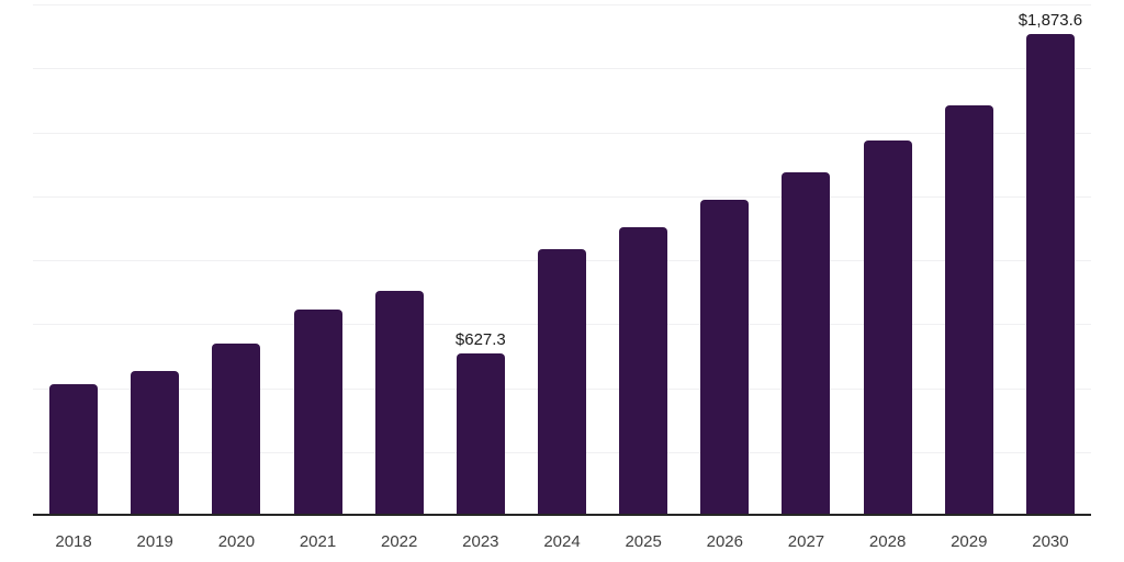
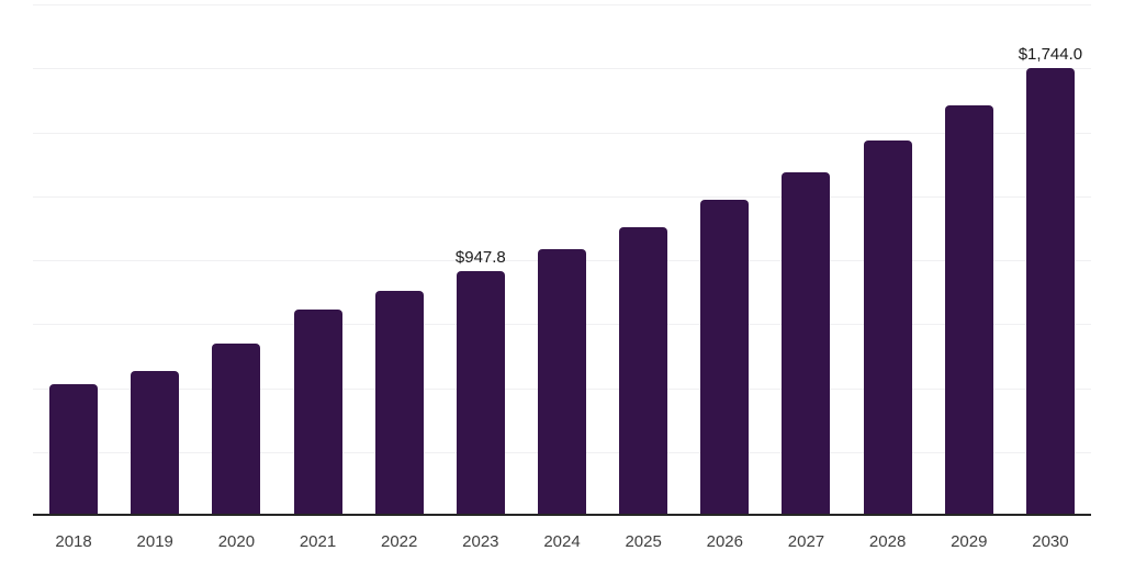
2023: $627.3 -> $947.8
2030: $1,873.6 -> $1,744.0
